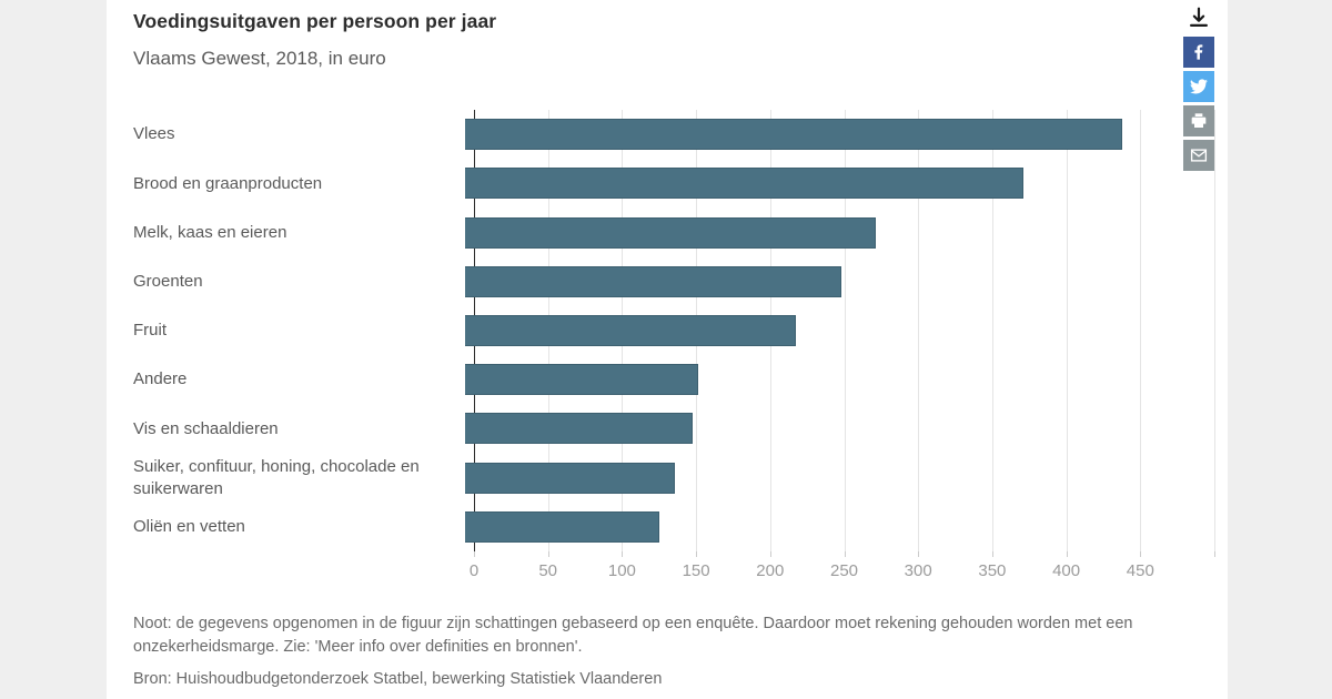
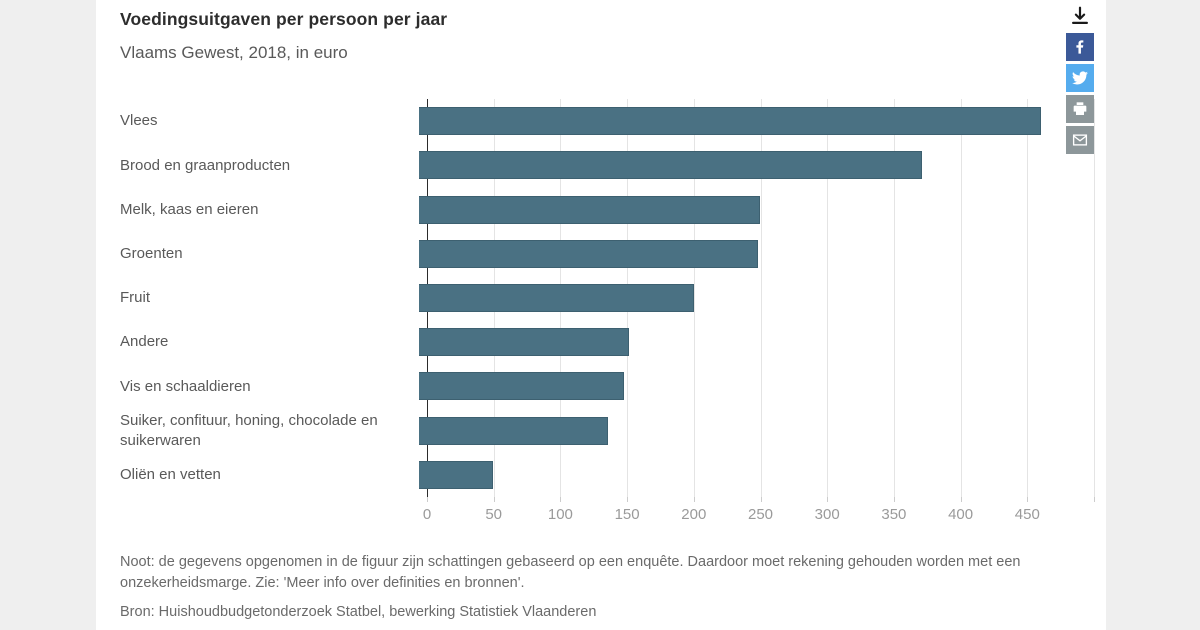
Vlees: 438 -> 460
Melk, kaas en eieren: 273 -> 252
Fruit: 220 -> 203
Oliën en vetten: 129 -> 54
